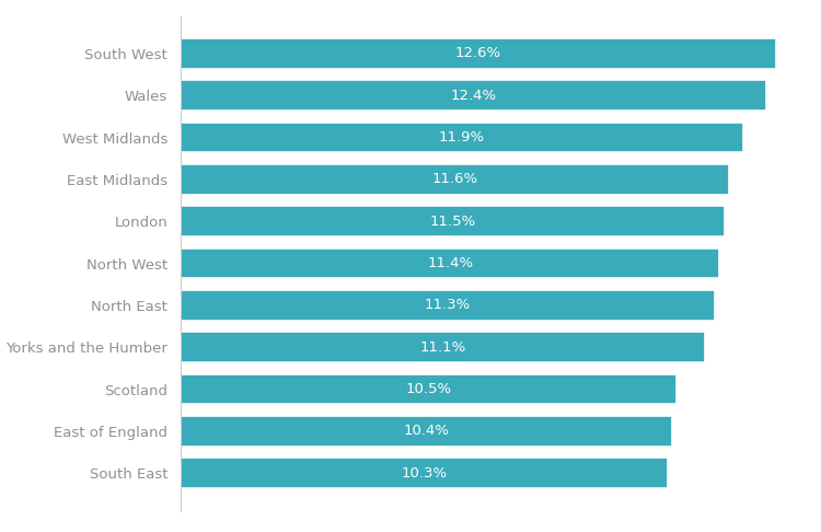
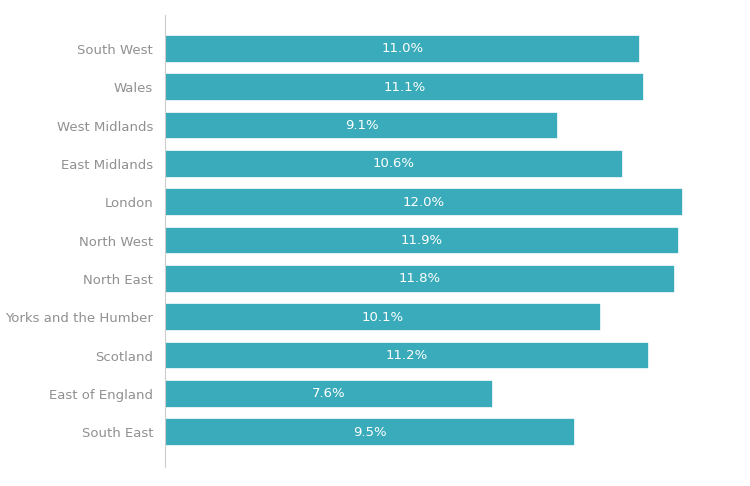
South West: 12.6% -> 11.0%
Wales: 12.4% -> 11.1%
West Midlands: 11.9% -> 9.1%
East Midlands: 11.6% -> 10.6%
London: 11.5% -> 12.0%
North West: 11.4% -> 11.9%
North East: 11.3% -> 11.8%
Yorks and the Humber: 11.1% -> 10.1%
Scotland: 10.5% -> 11.2%
East of England: 10.4% -> 7.6%
South East: 10.3% -> 9.5%
